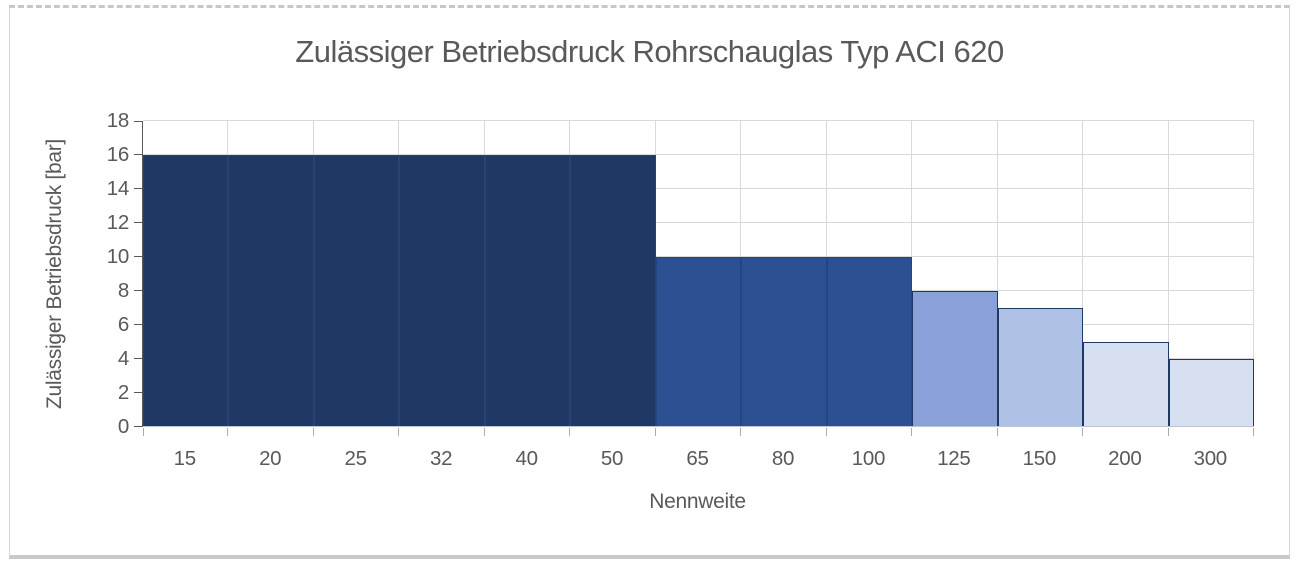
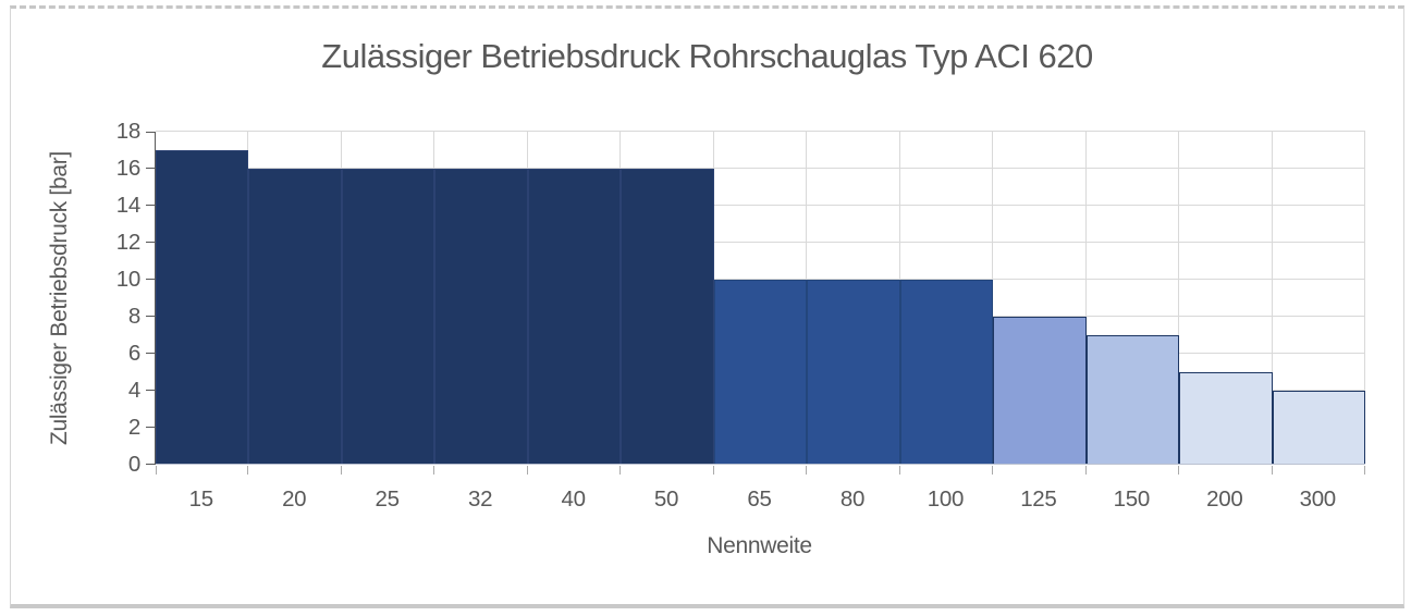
15: 16 -> 17
